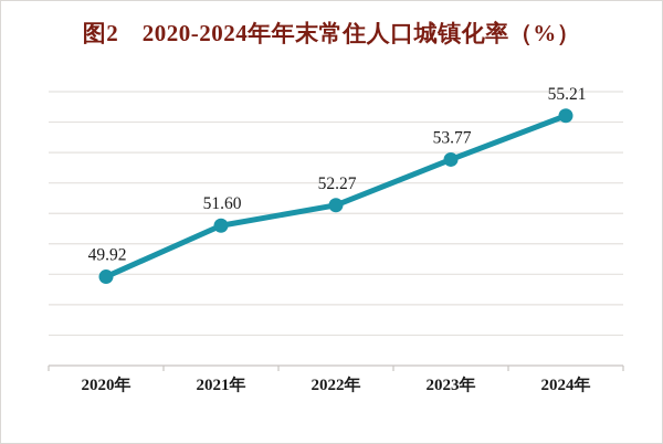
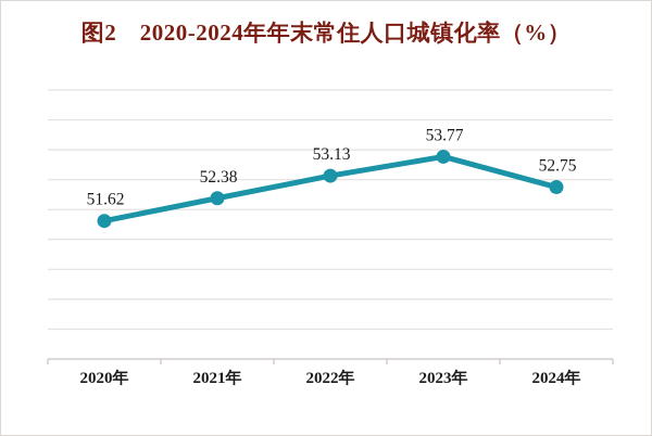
2020年: 49.92 -> 51.62
2021年: 51.60 -> 52.38
2022年: 52.27 -> 53.13
2024年: 55.21 -> 52.75
